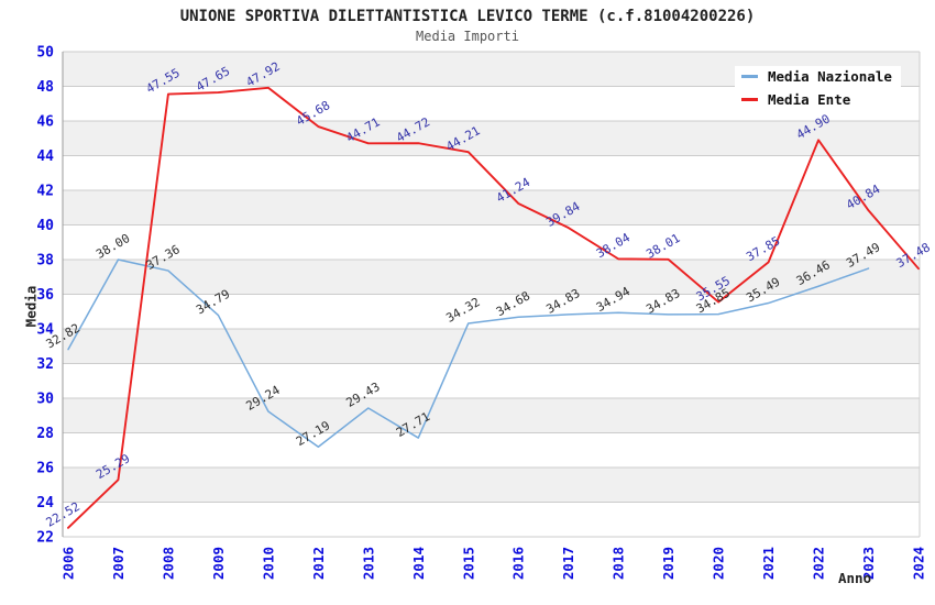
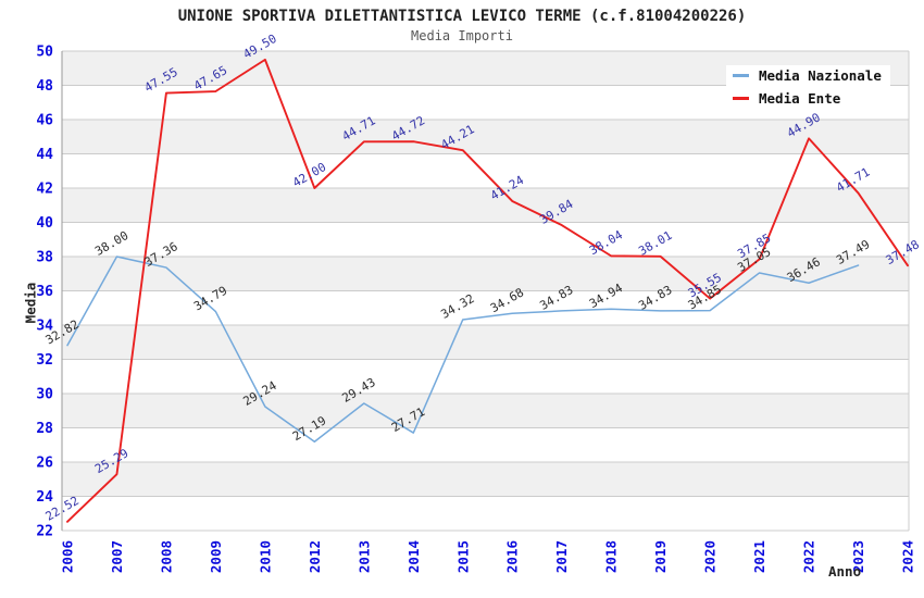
Media Ente/2010: 47.92 -> 49.50
Media Ente/2012: 45.68 -> 42.00
Media Nazionale/2021: 35.49 -> 37.05
Media Ente/2023: 40.84 -> 41.71
